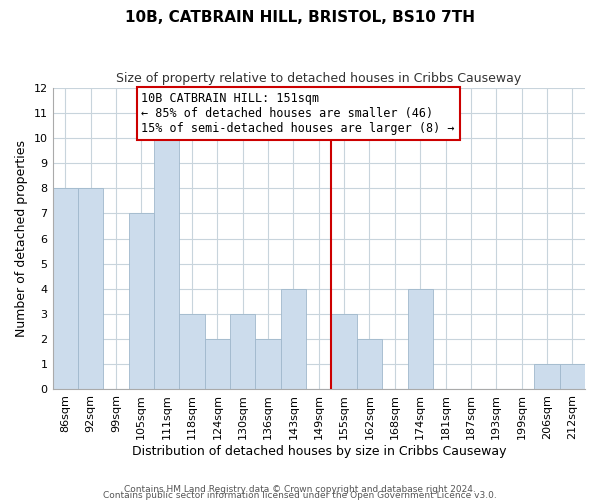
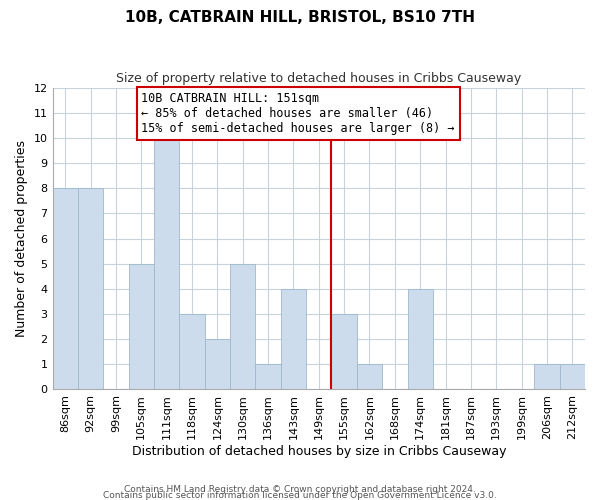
105sqm: 7 -> 5
130sqm: 3 -> 5
136sqm: 2 -> 1
162sqm: 2 -> 1
